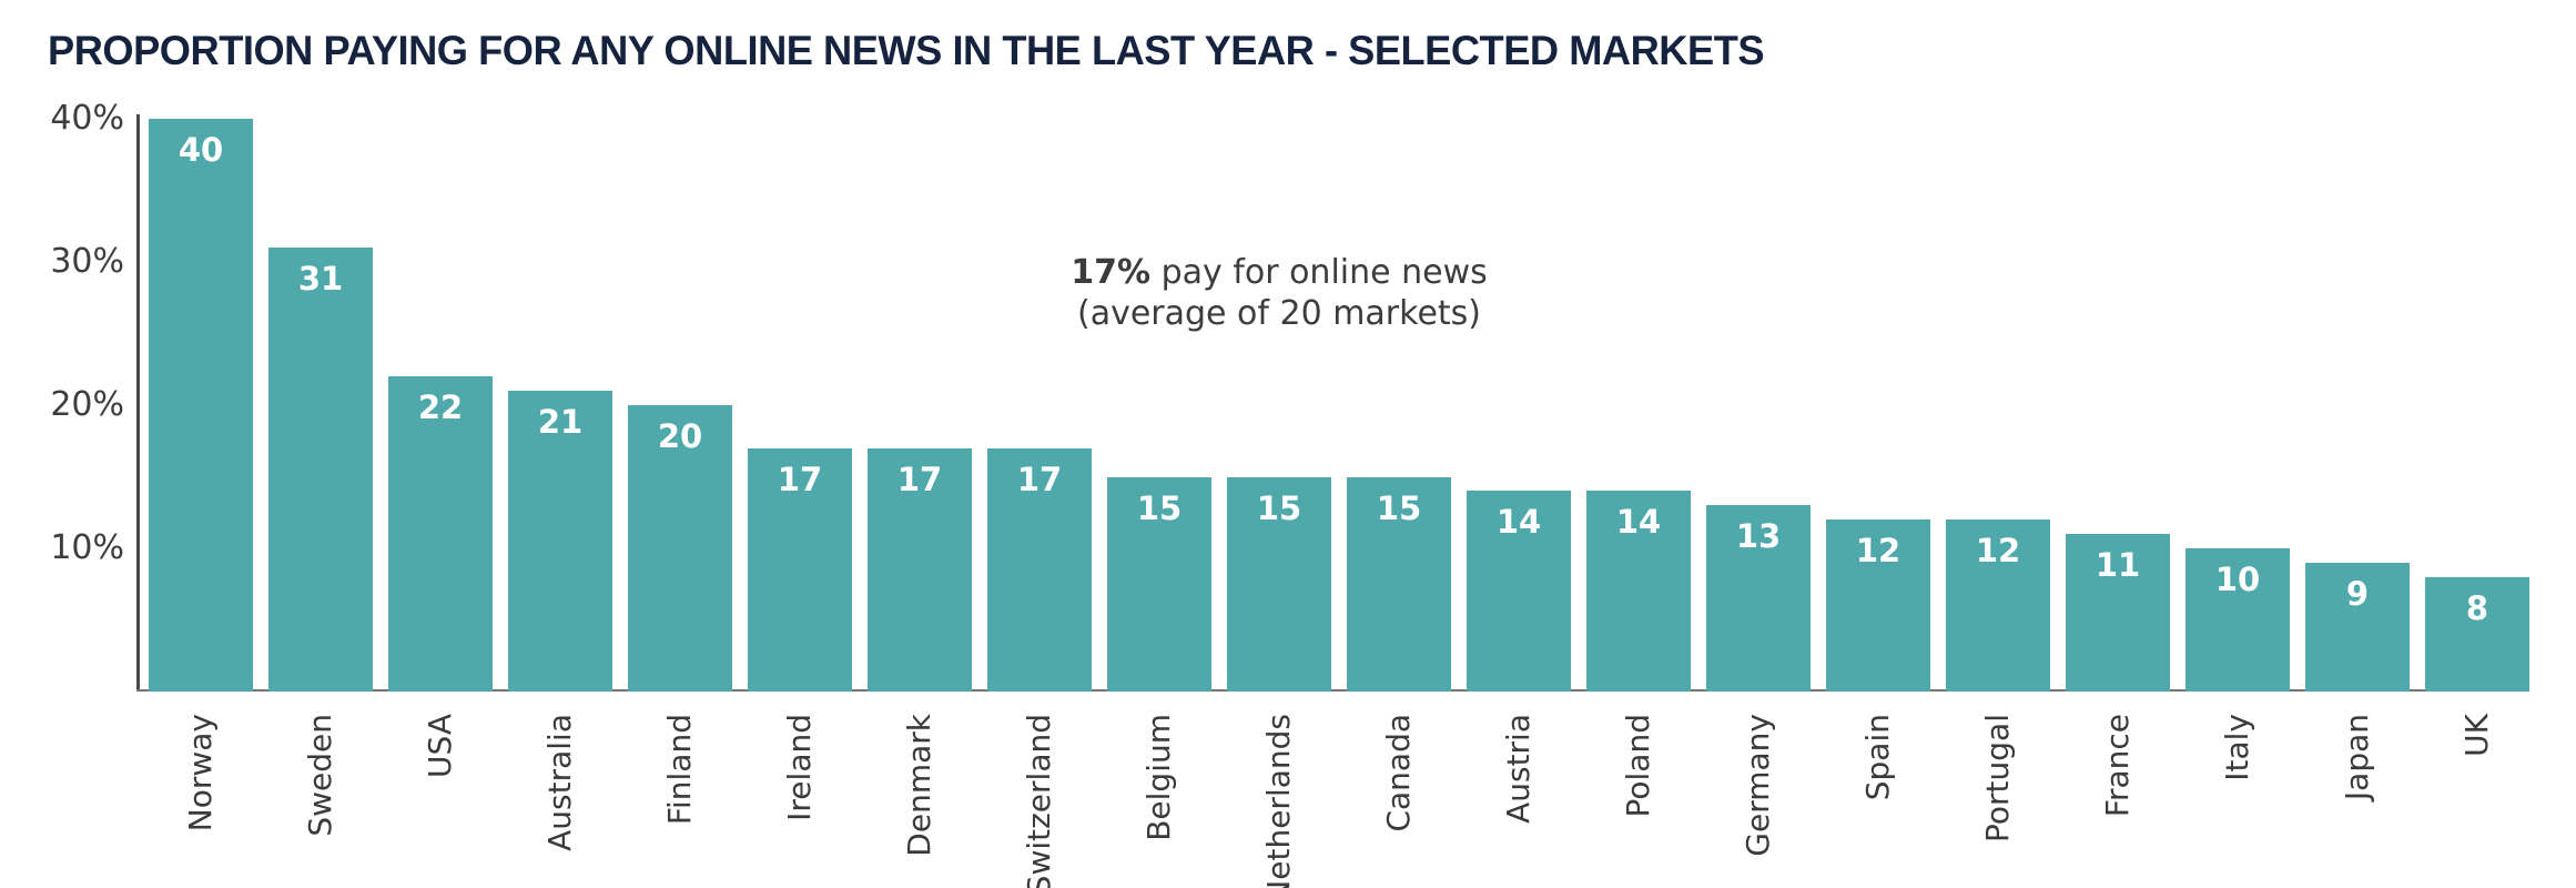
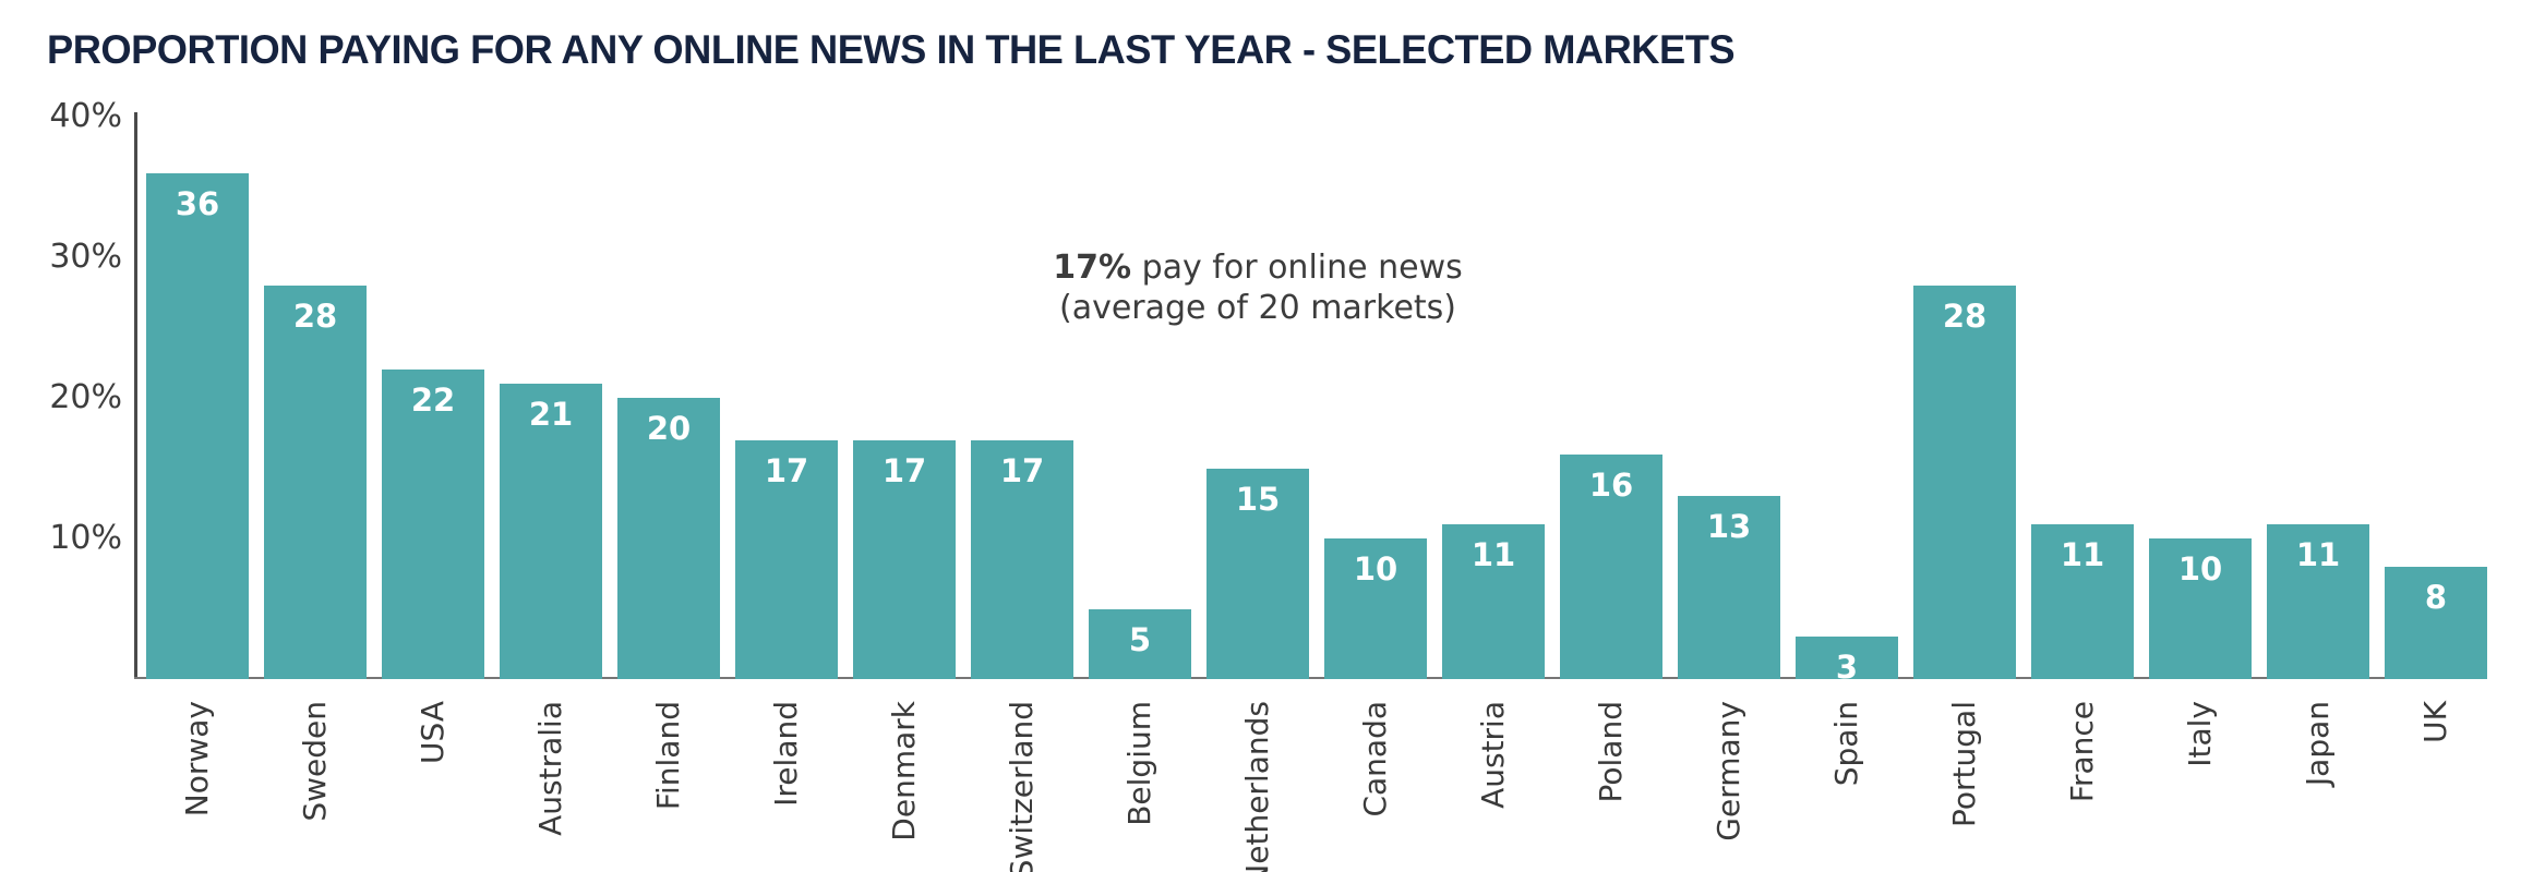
Norway: 40 -> 36
Sweden: 31 -> 28
Belgium: 15 -> 5
Canada: 15 -> 10
Austria: 14 -> 11
Poland: 14 -> 16
Spain: 12 -> 3
Portugal: 12 -> 28
Japan: 9 -> 11
